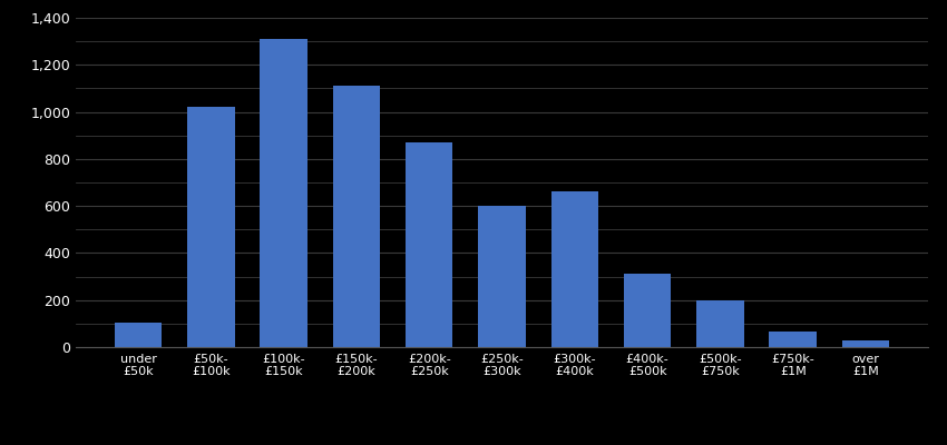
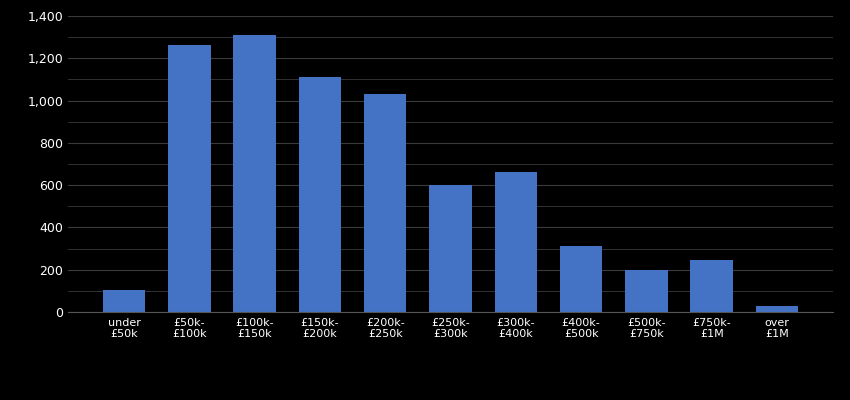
£50k- £100k: 1,020 -> 1,265
£200k- £250k: 870 -> 1,030
£750k- £1M: 68 -> 245
